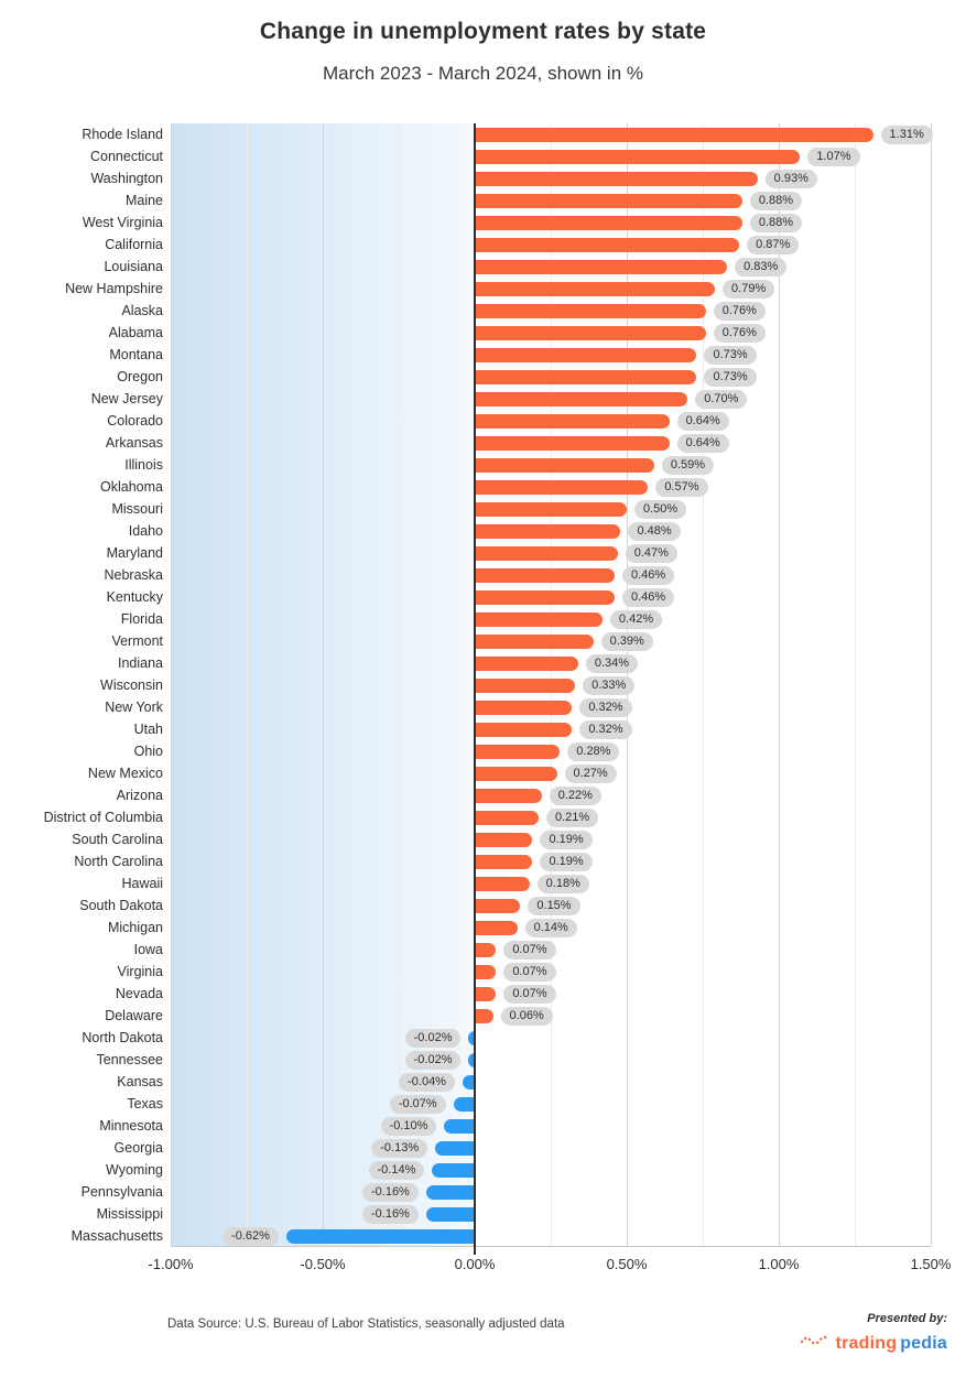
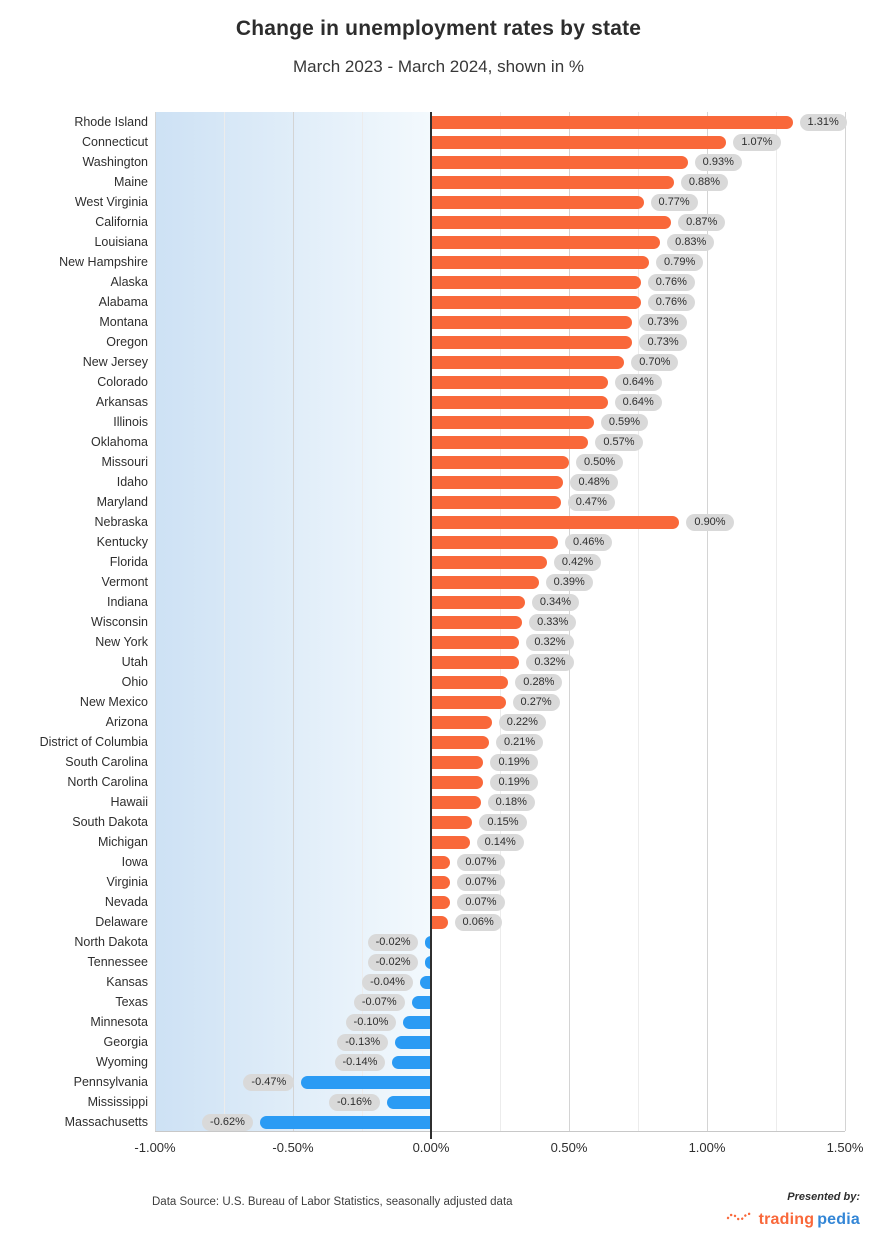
West Virginia: 0.88% -> 0.77%
Nebraska: 0.46% -> 0.90%
Pennsylvania: -0.16% -> -0.47%
